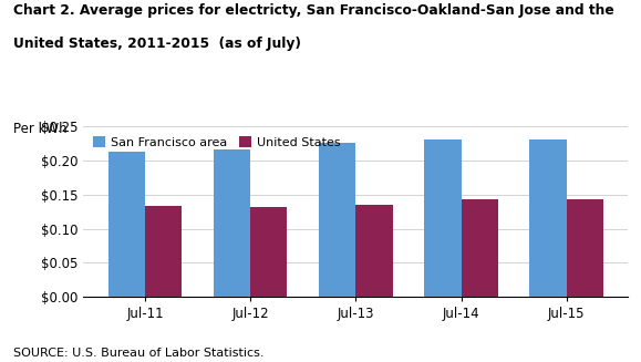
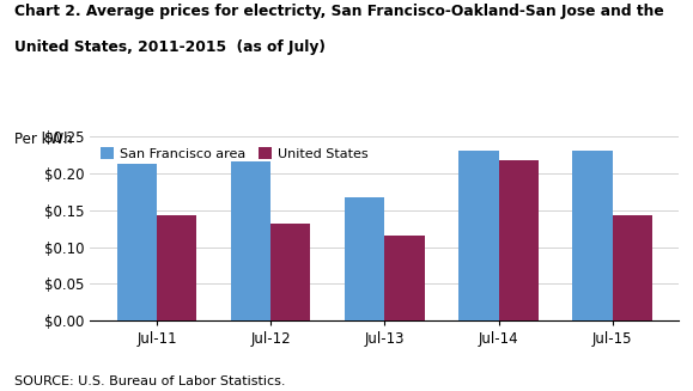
United States/Jul-11: $0.134 -> $0.144
San Francisco area/Jul-13: $0.227 -> $0.168
United States/Jul-13: $0.136 -> $0.116
United States/Jul-14: $0.143 -> $0.218
